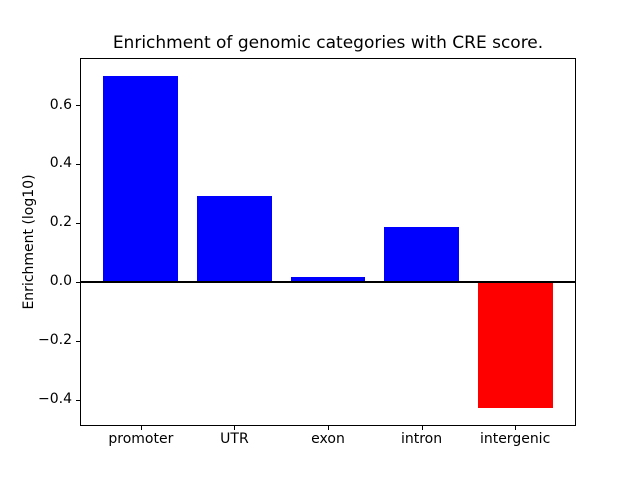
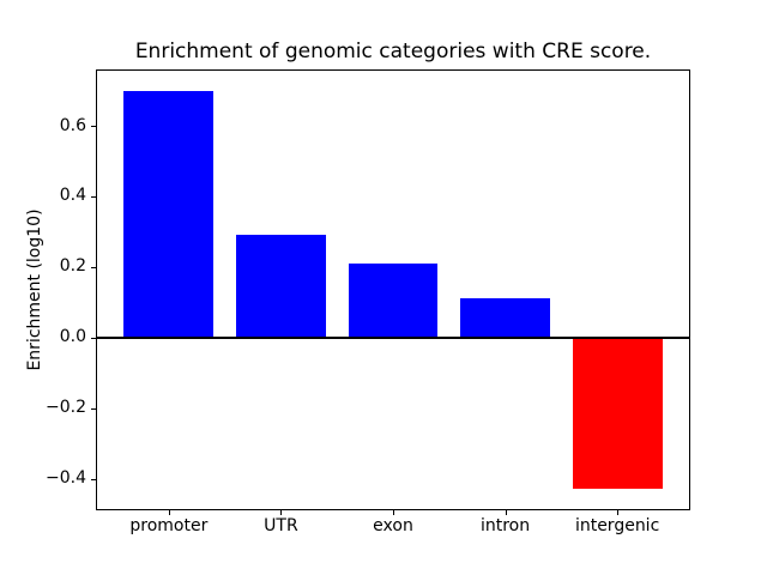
exon: 0.01 -> 0.21
intron: 0.18 -> 0.11
